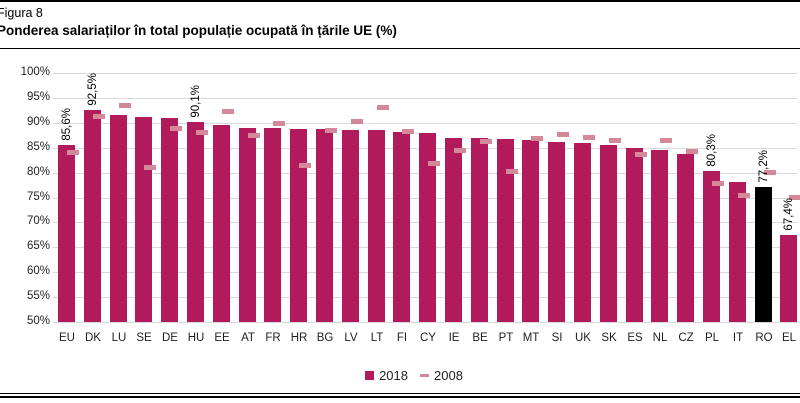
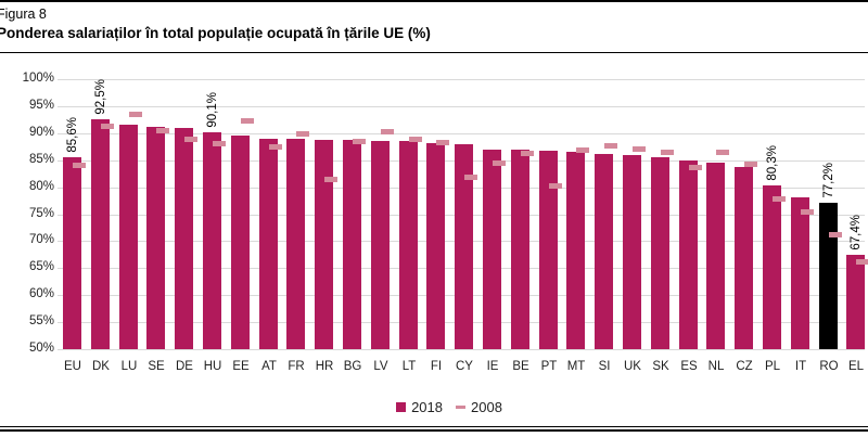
2008/SE: 81% -> 90%
2008/LT: 93% -> 89%
2008/RO: 80% -> 71%
2008/EL: 75% -> 66%
